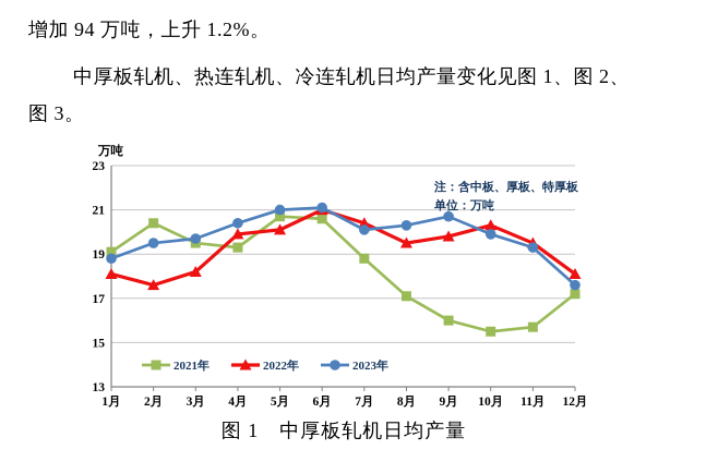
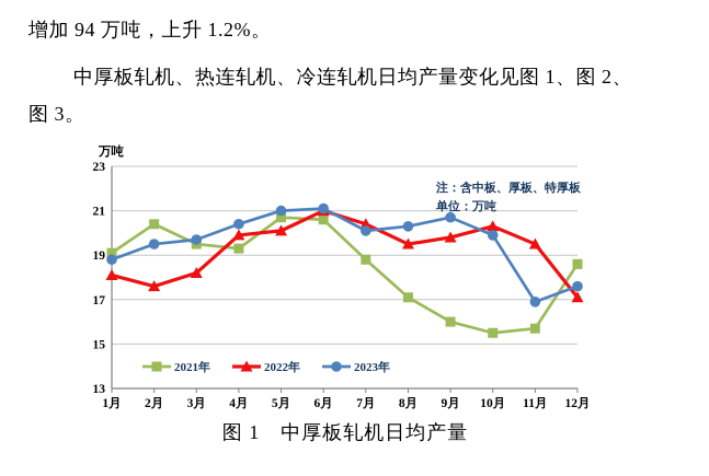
2023年/11月: 19.3 -> 16.9
2021年/12月: 17.2 -> 18.6
2022年/12月: 18.1 -> 17.1
